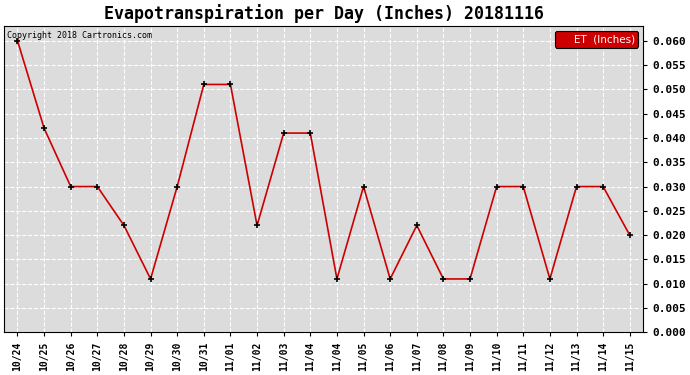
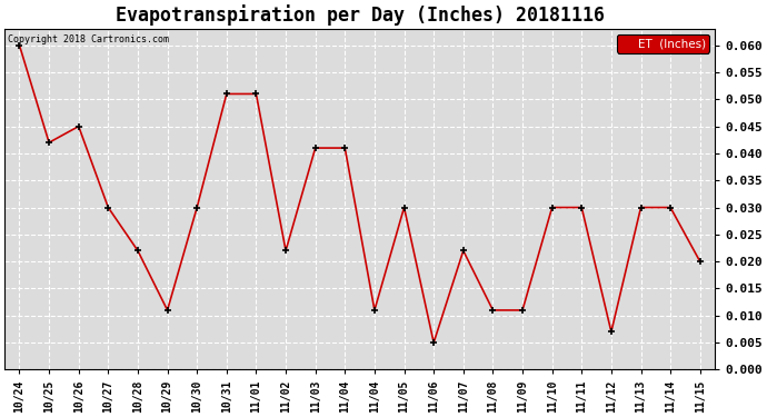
10/26: 0.030 -> 0.045
11/06: 0.011 -> 0.005
11/12: 0.011 -> 0.007
